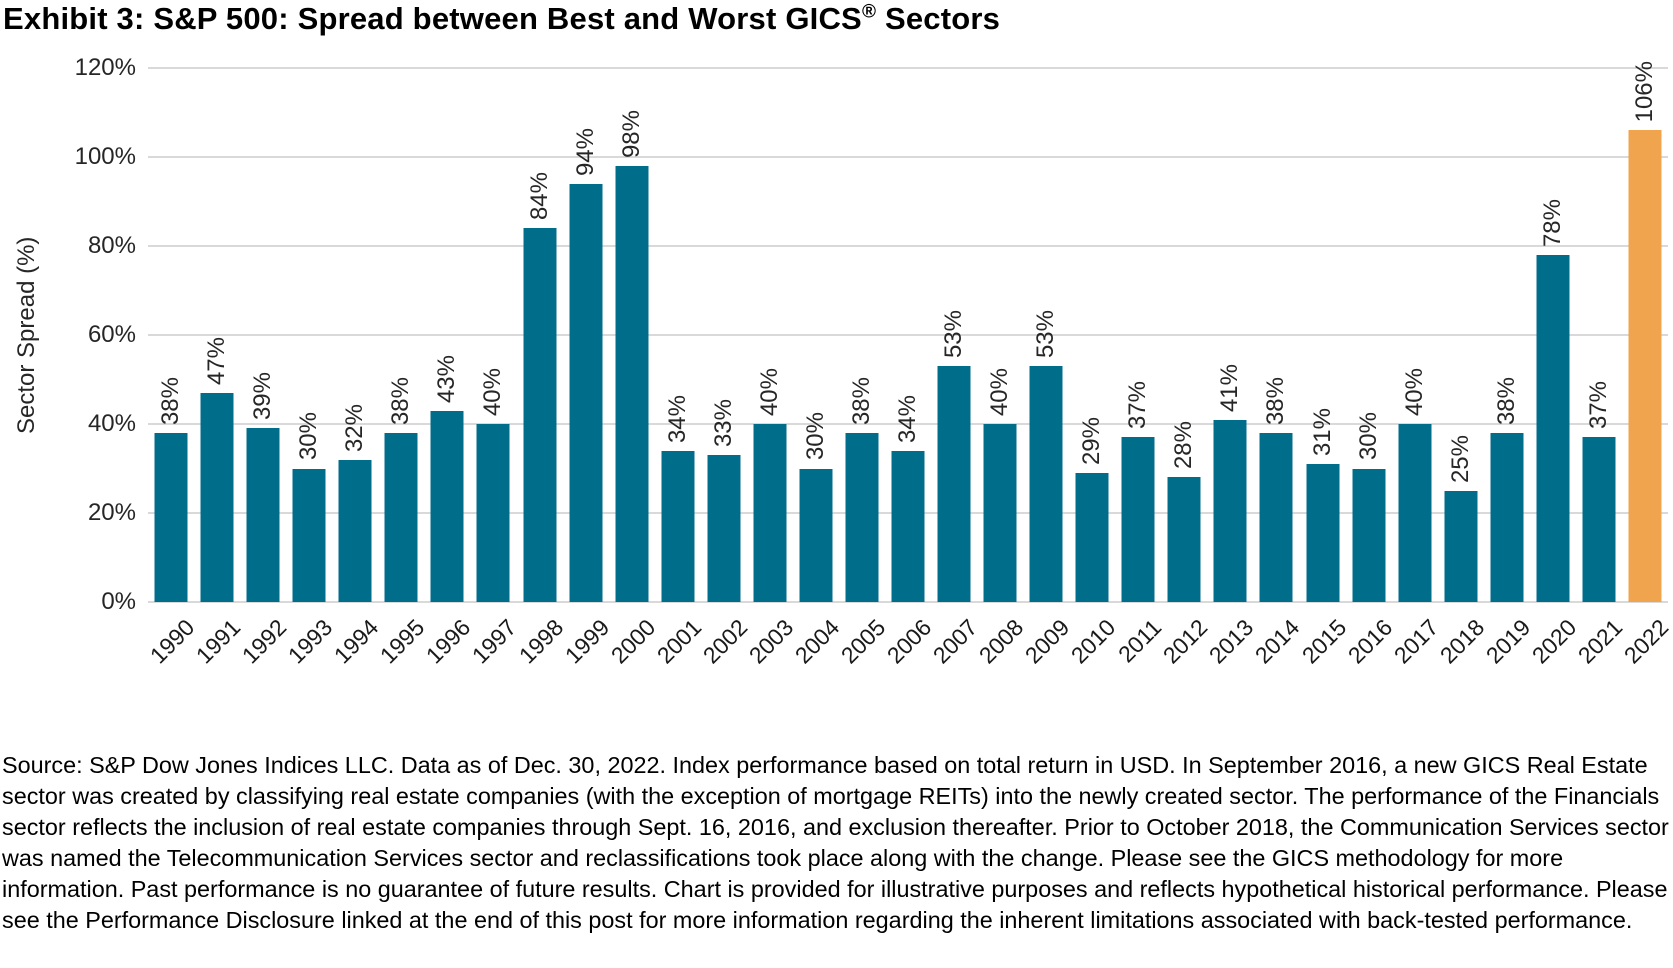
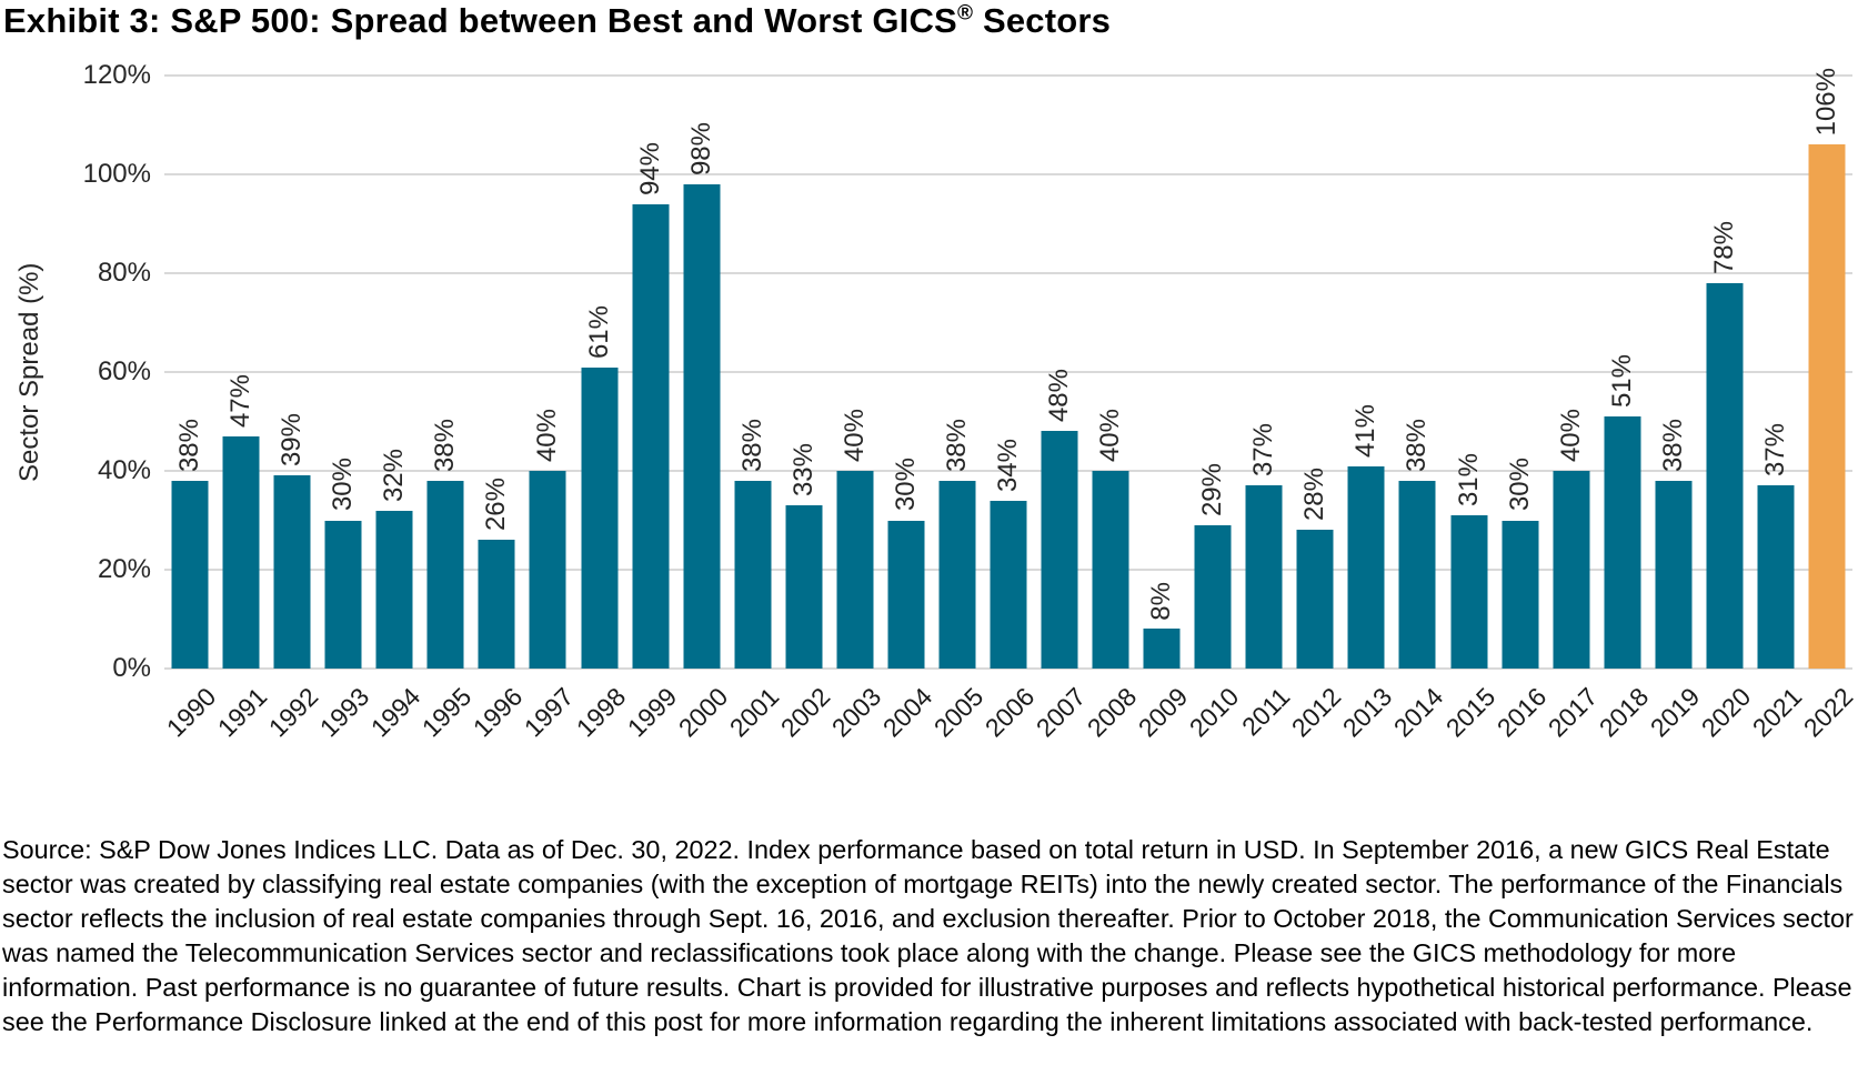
1996: 43% -> 26%
1998: 84% -> 61%
2001: 34% -> 38%
2007: 53% -> 48%
2009: 53% -> 8%
2018: 25% -> 51%
